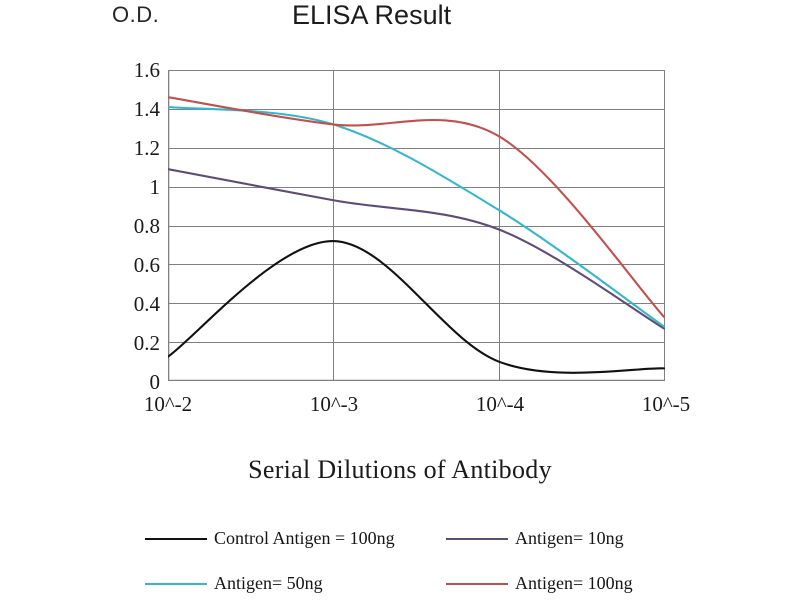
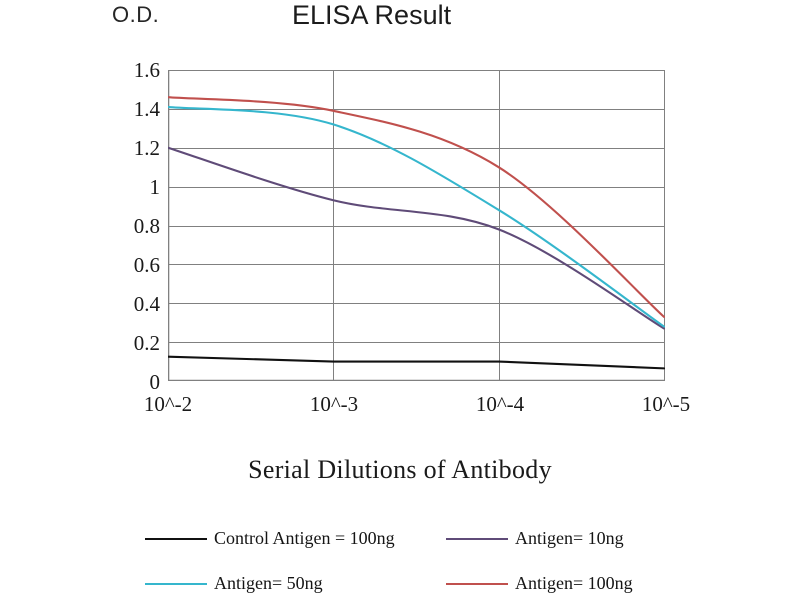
Antigen= 10ng/10^-2: 1.09 -> 1.20
Control Antigen = 100ng/10^-3: 0.72 -> 0.10
Antigen= 100ng/10^-3: 1.32 -> 1.39
Antigen= 100ng/10^-4: 1.26 -> 1.10
